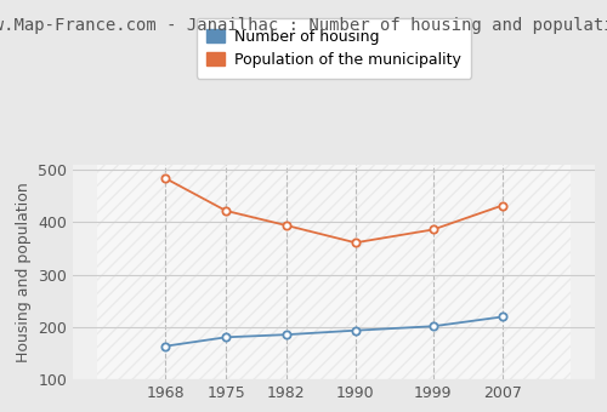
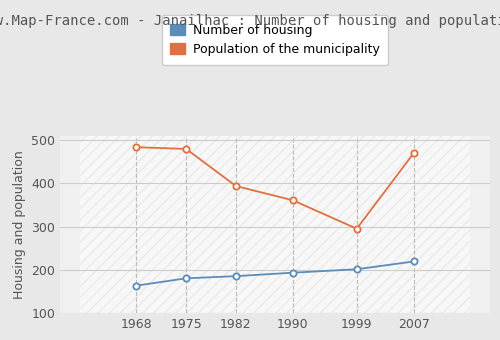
Population of the municipality/1975: 422 -> 480
Population of the municipality/1999: 386 -> 295
Population of the municipality/2007: 432 -> 470
